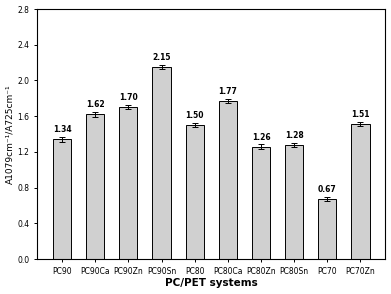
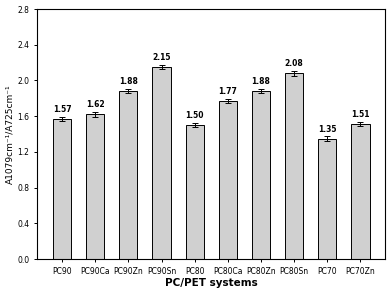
PC90: 1.34 -> 1.57
PC90Zn: 1.70 -> 1.88
PC80Zn: 1.26 -> 1.88
PC80Sn: 1.28 -> 2.08
PC70: 0.67 -> 1.35
